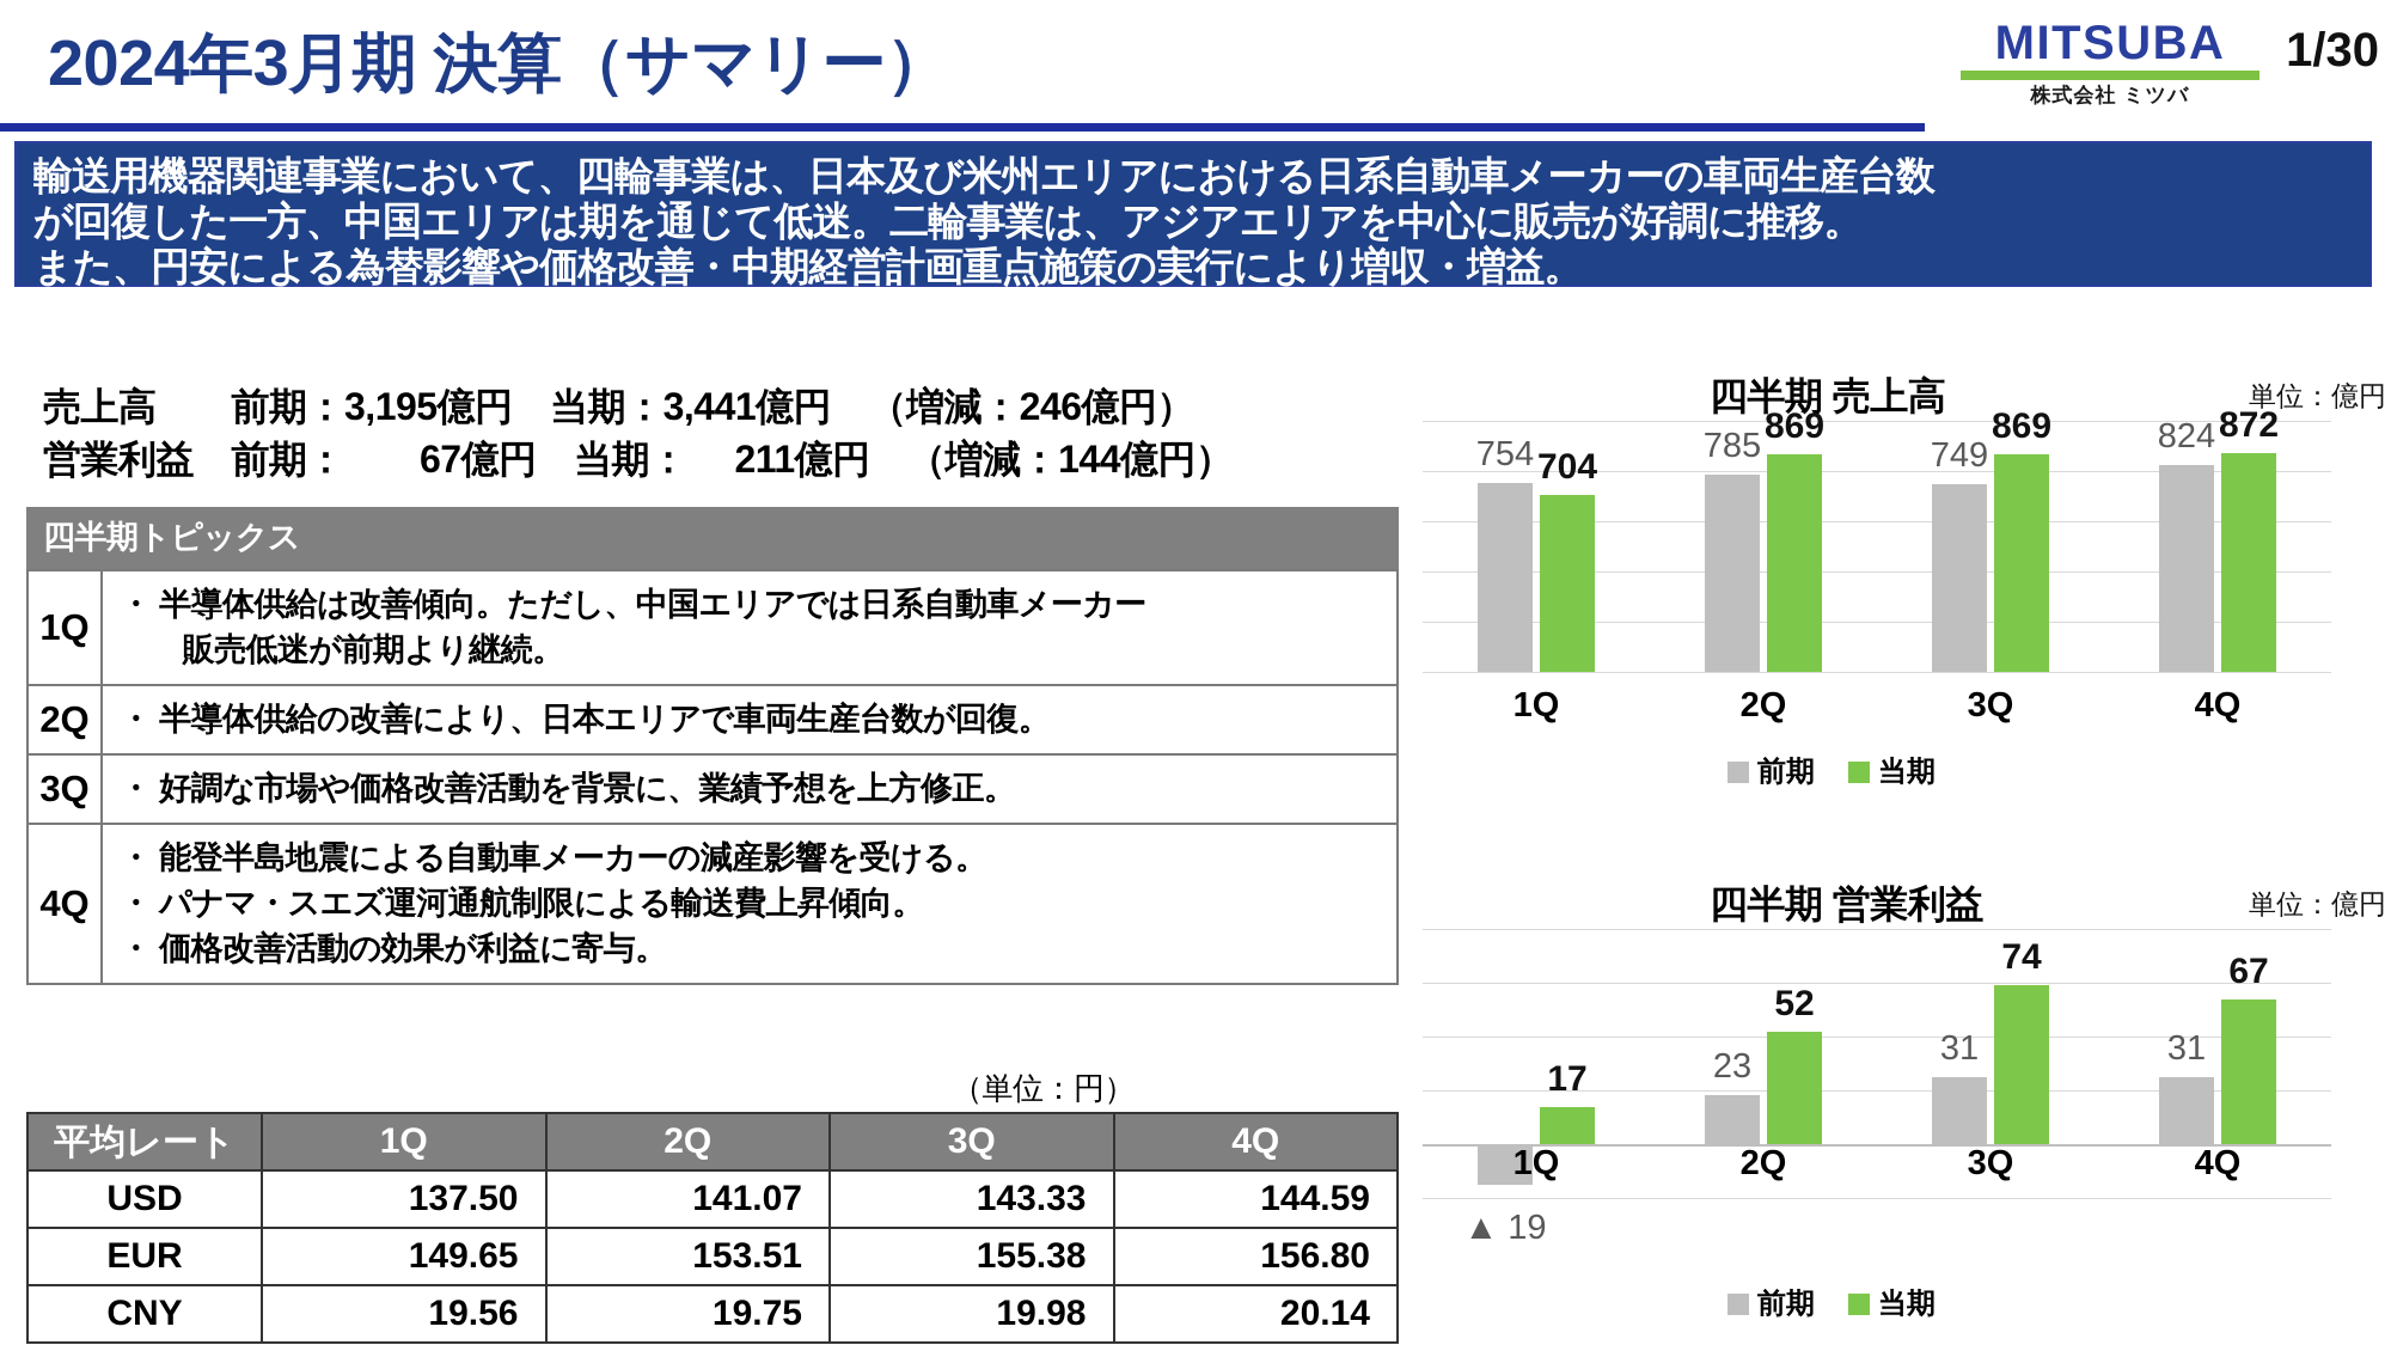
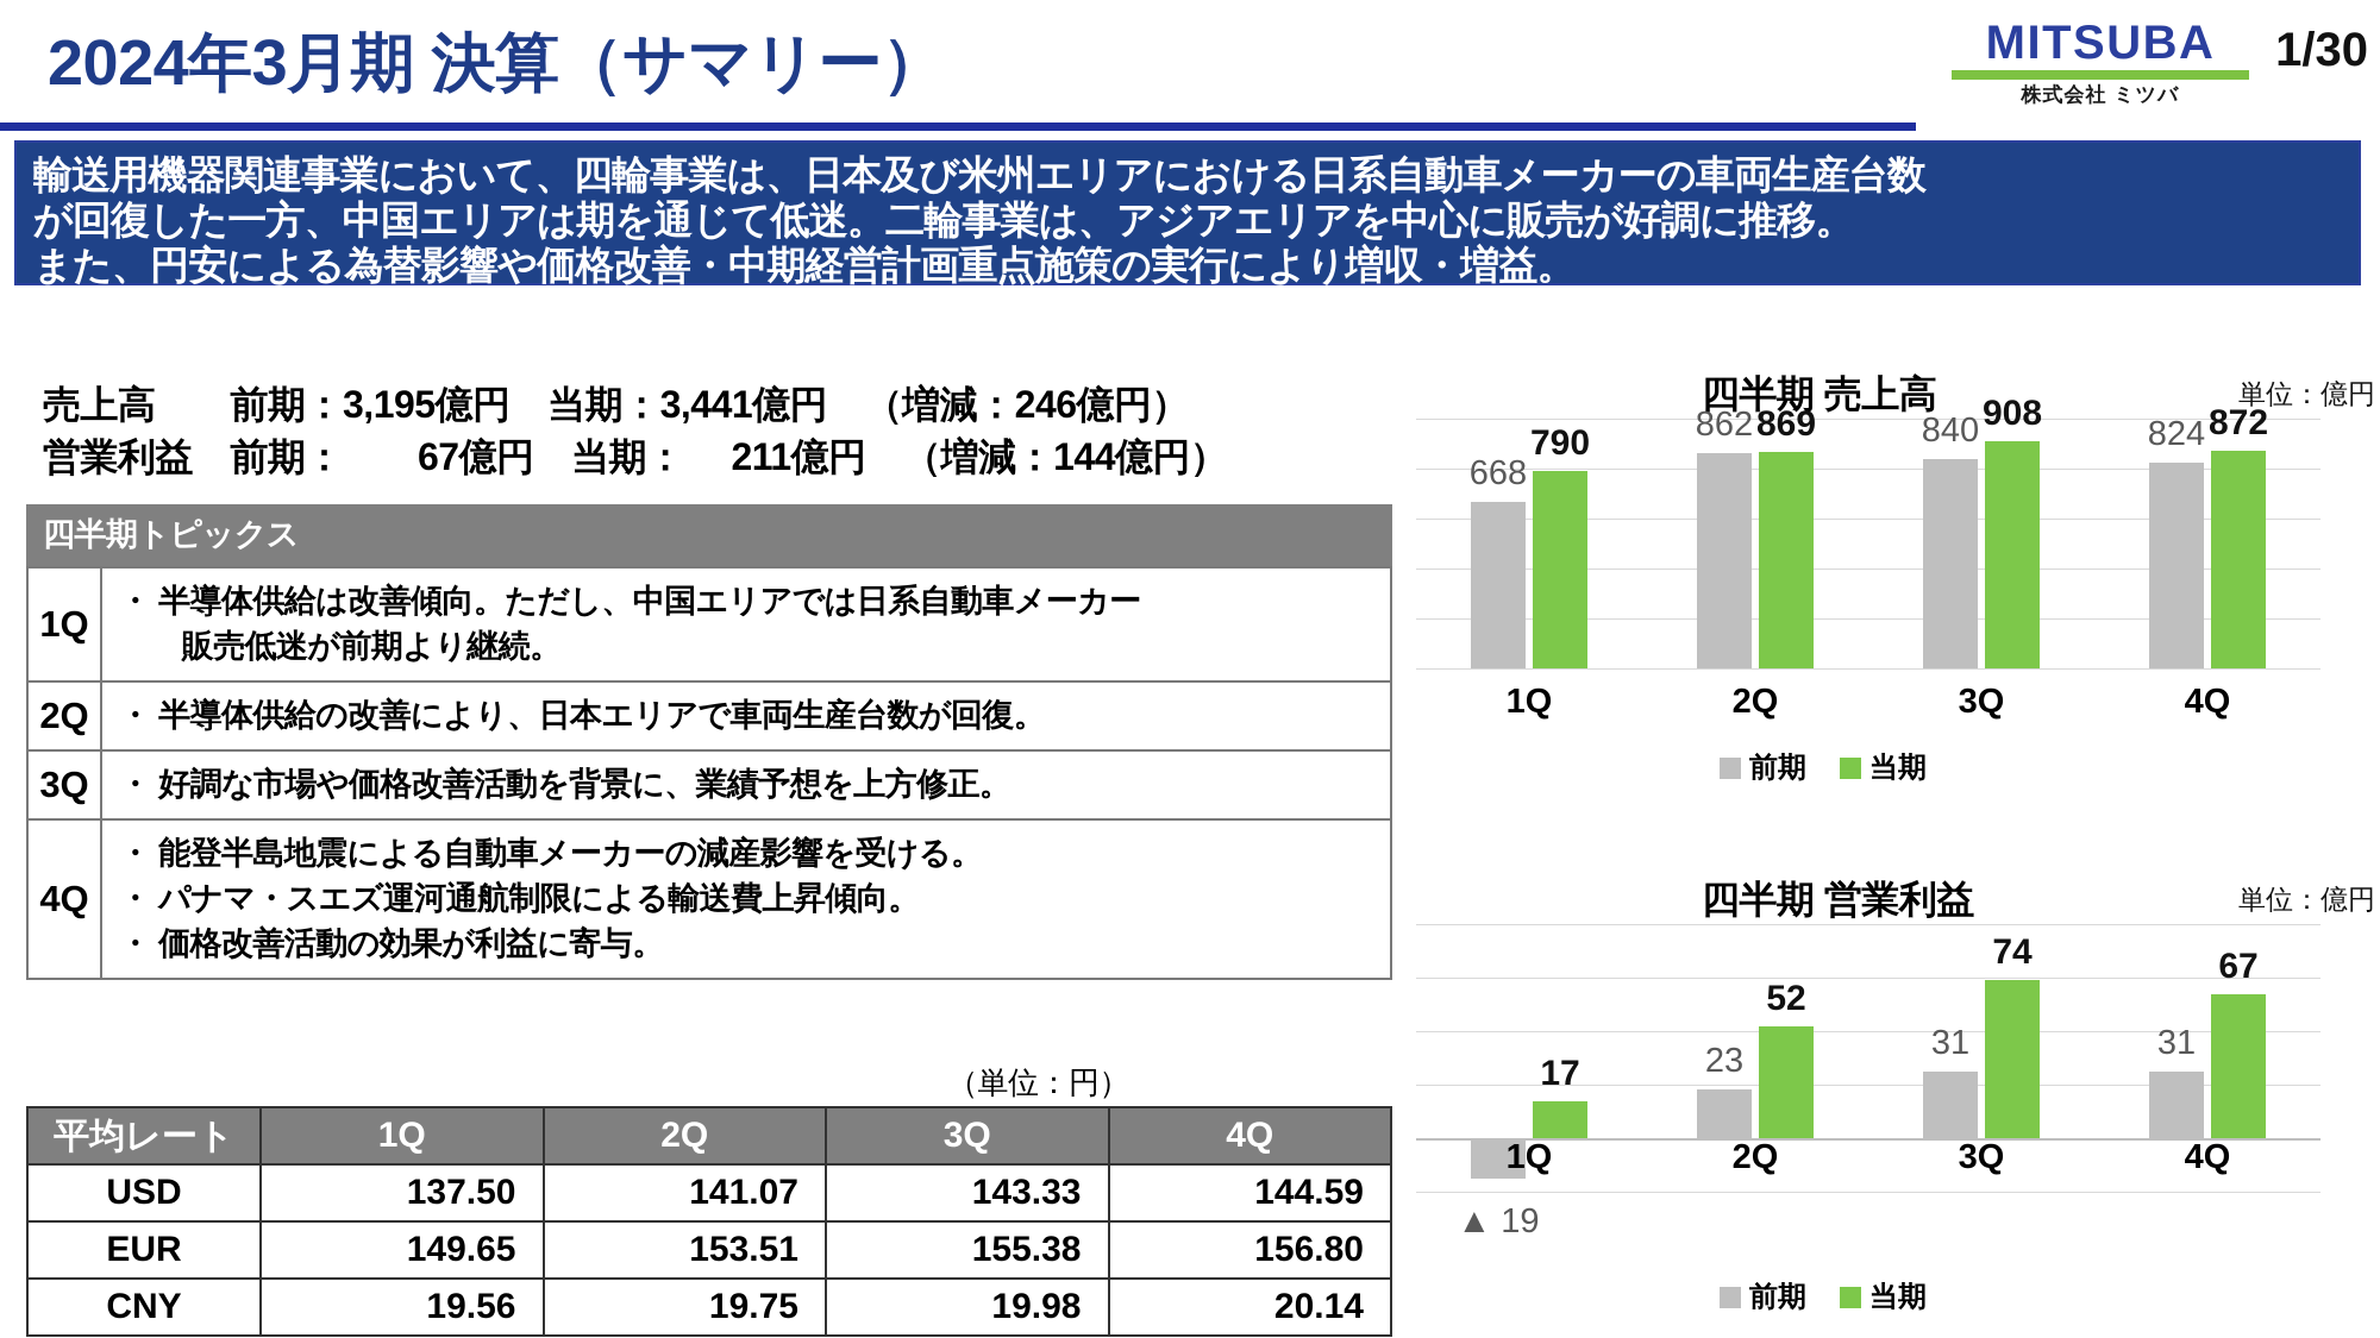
四半期 売上高/前期/1Q: 754 -> 668
四半期 売上高/当期/1Q: 704 -> 790
四半期 売上高/前期/2Q: 785 -> 862
四半期 売上高/前期/3Q: 749 -> 840
四半期 売上高/当期/3Q: 869 -> 908
